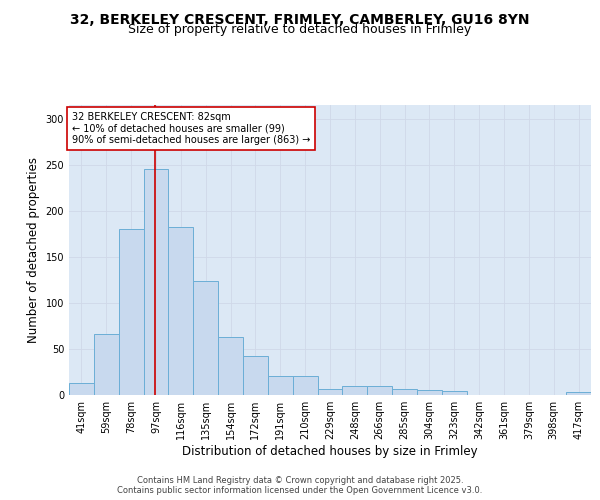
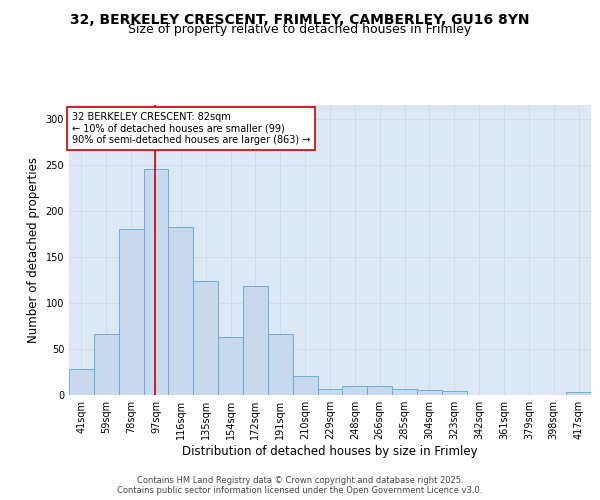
41sqm: 13 -> 28
172sqm: 42 -> 118
191sqm: 21 -> 66
